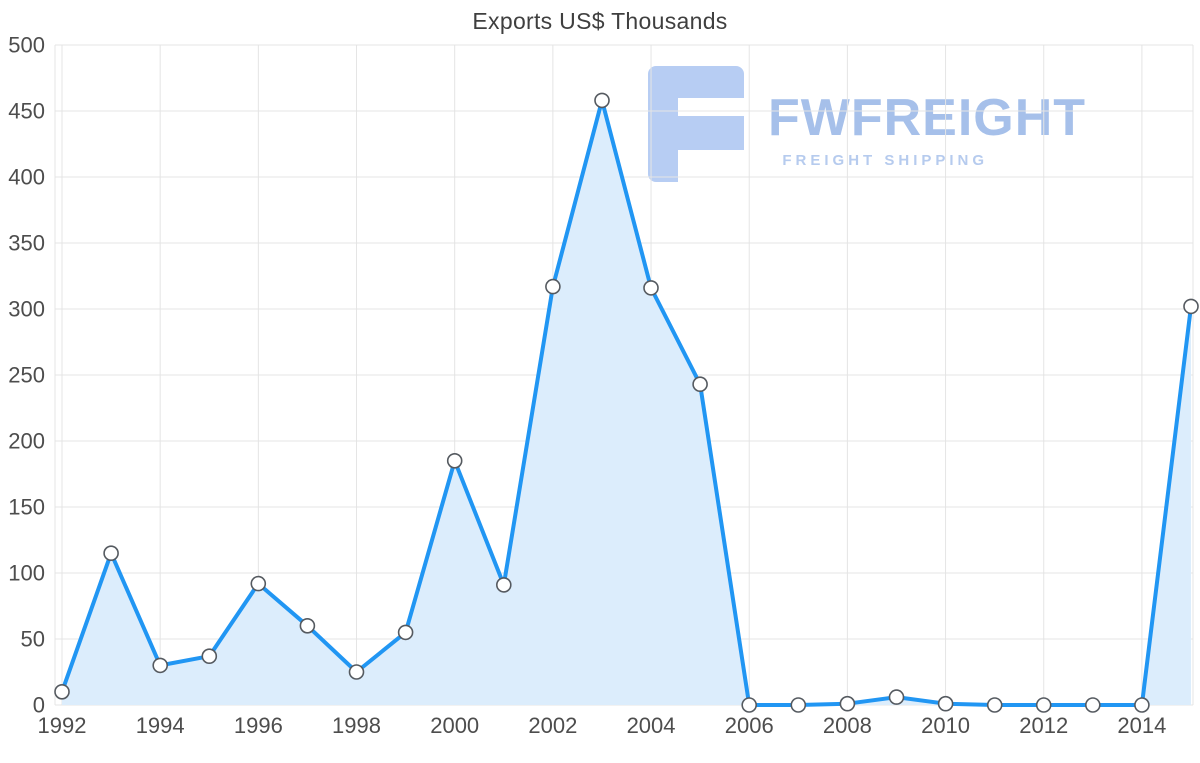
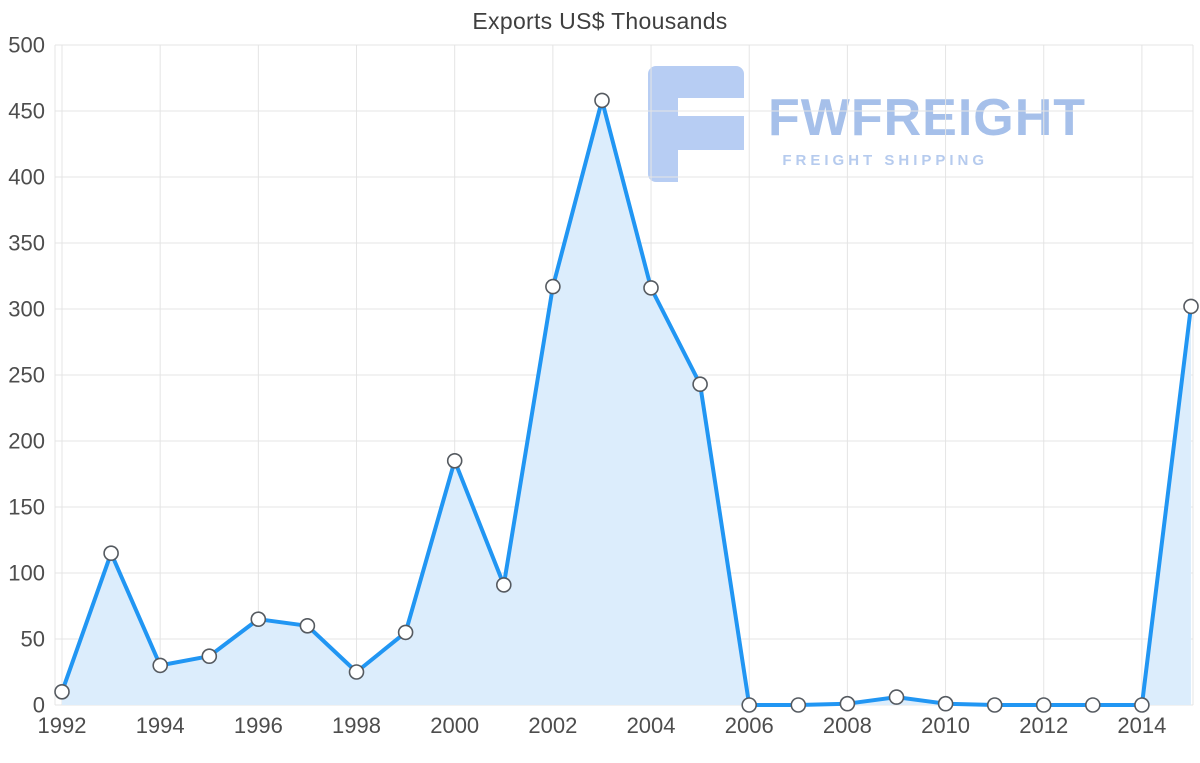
1996: 92 -> 65
